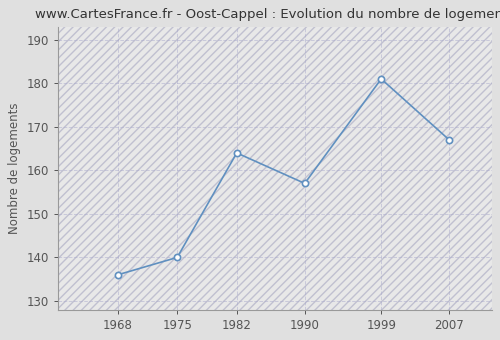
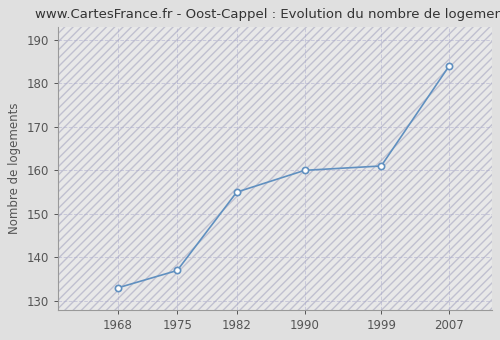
1968: 136 -> 133
1975: 140 -> 137
1982: 164 -> 155
1990: 157 -> 160
1999: 181 -> 161
2007: 167 -> 184
